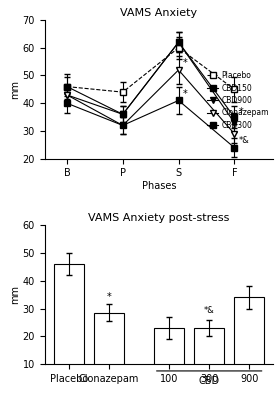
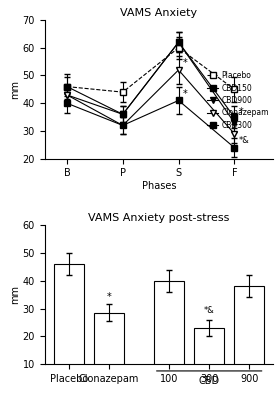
VAMS Anxiety post-stress/100: 23.0 -> 40.0
VAMS Anxiety post-stress/900: 34.0 -> 38.0
